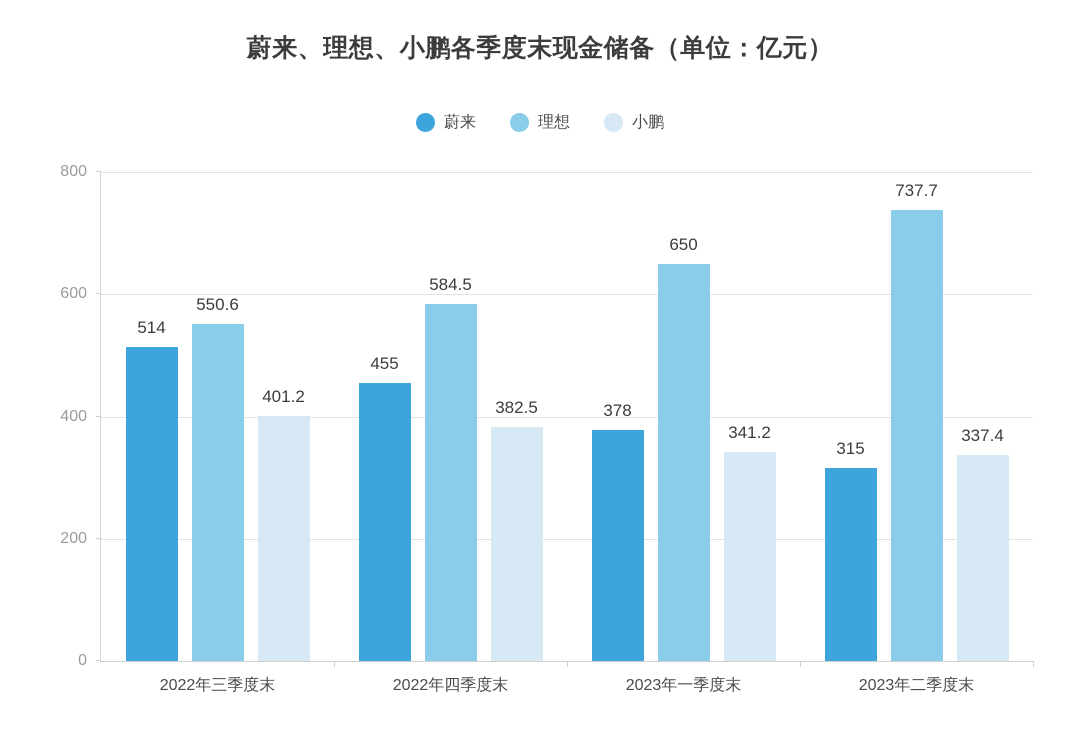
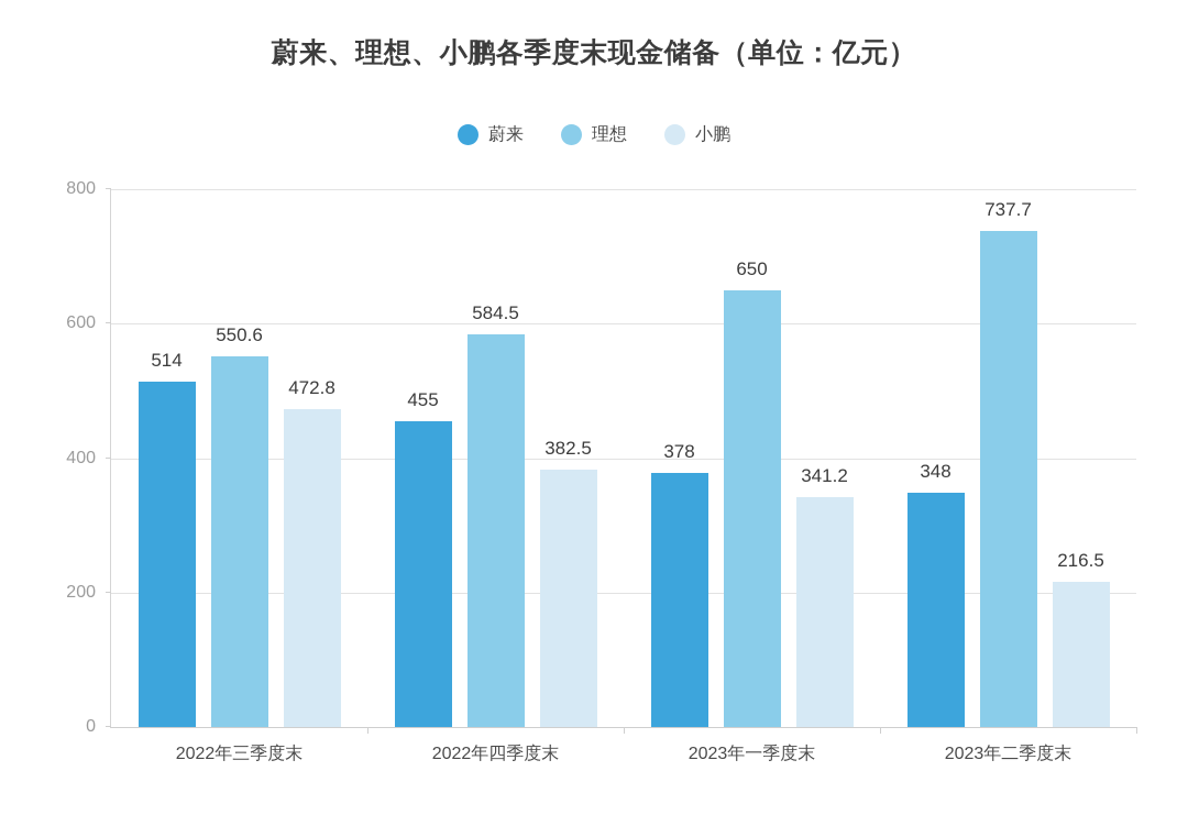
小鹏/2022年三季度末: 401.2 -> 472.8
蔚来/2023年二季度末: 315 -> 348
小鹏/2023年二季度末: 337.4 -> 216.5
